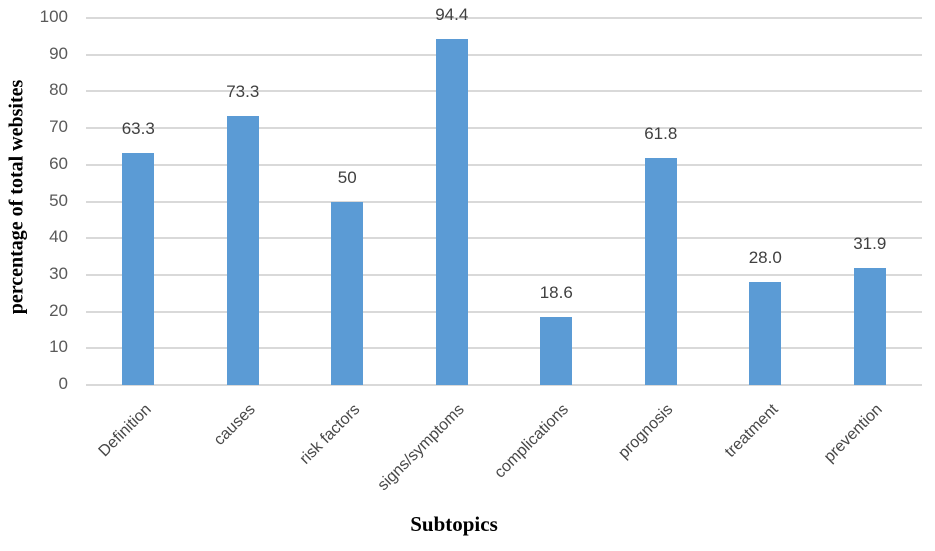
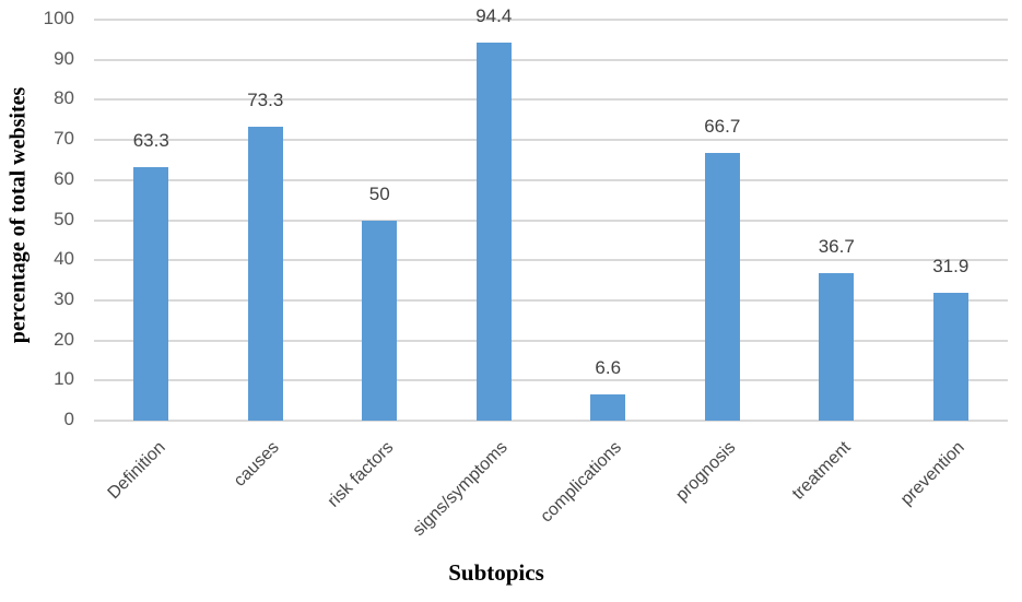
complications: 18.6 -> 6.6
prognosis: 61.8 -> 66.7
treatment: 28.0 -> 36.7
